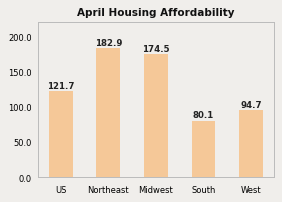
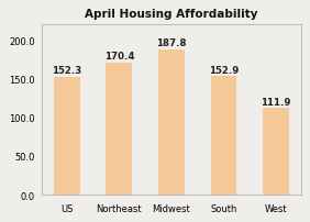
US: 121.7 -> 152.3
Northeast: 182.9 -> 170.4
Midwest: 174.5 -> 187.8
South: 80.1 -> 152.9
West: 94.7 -> 111.9
